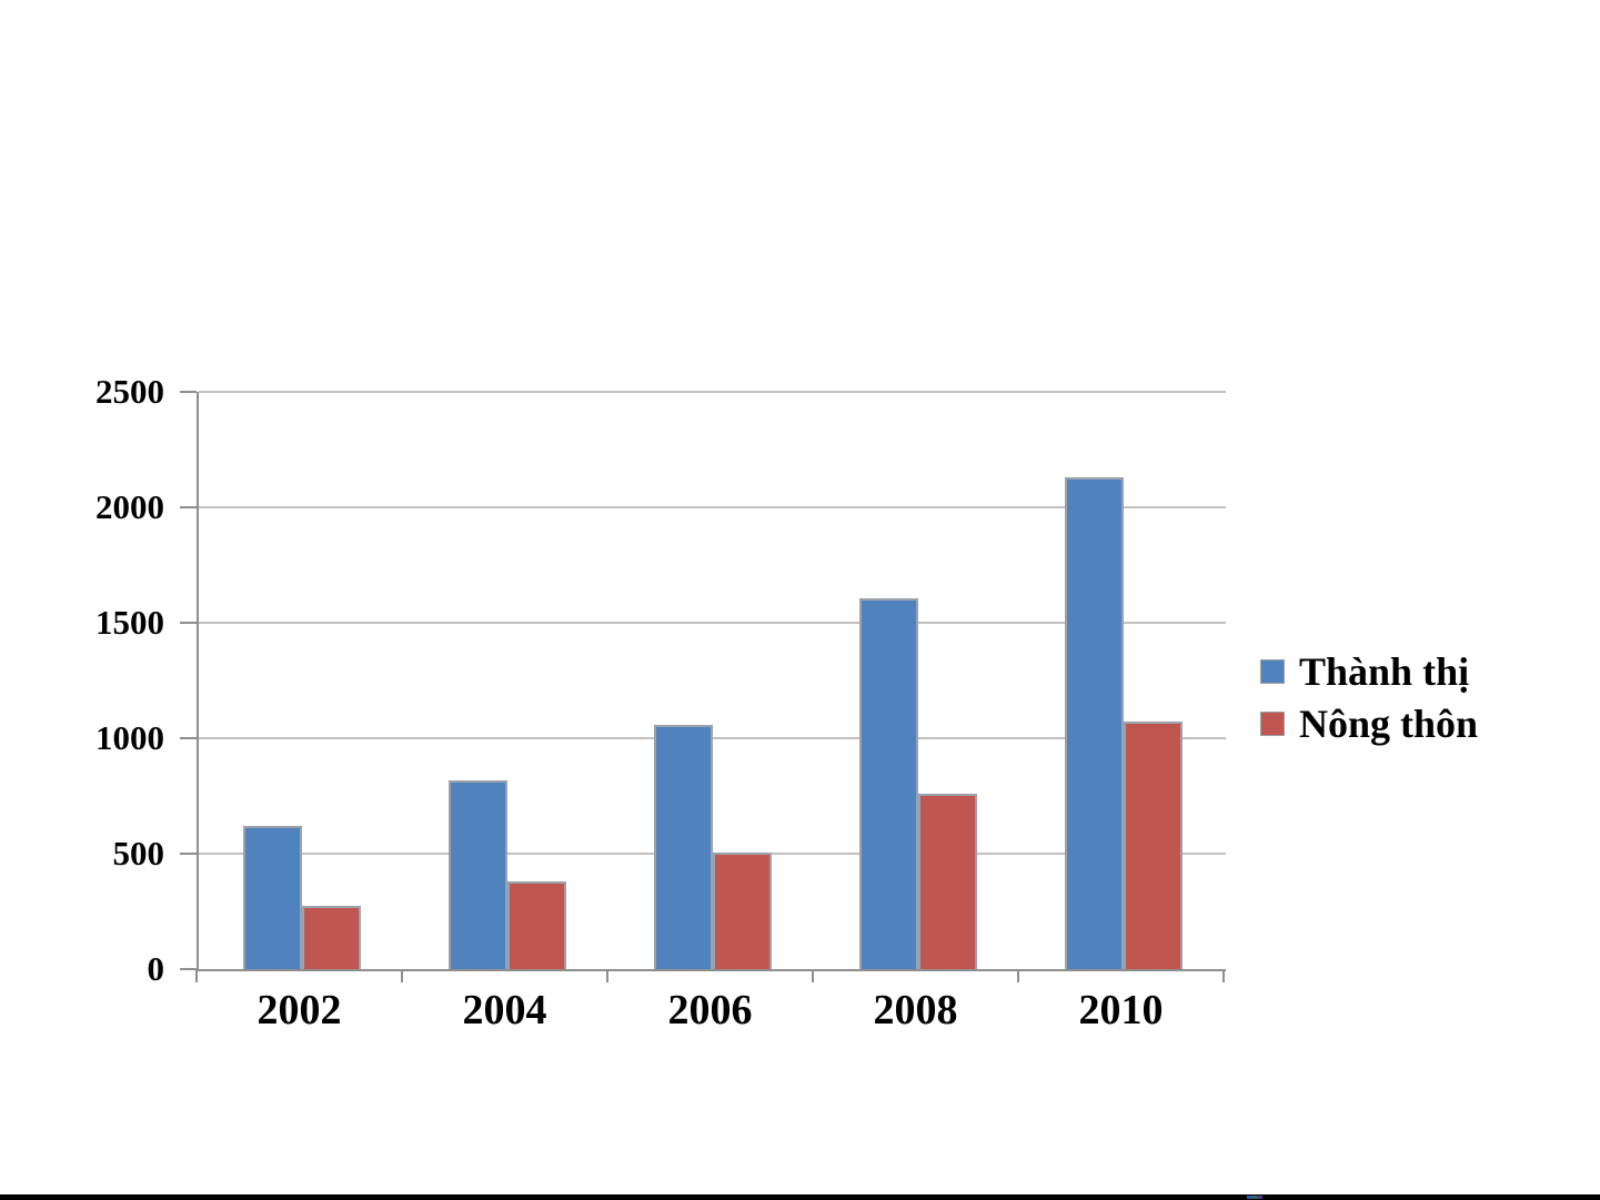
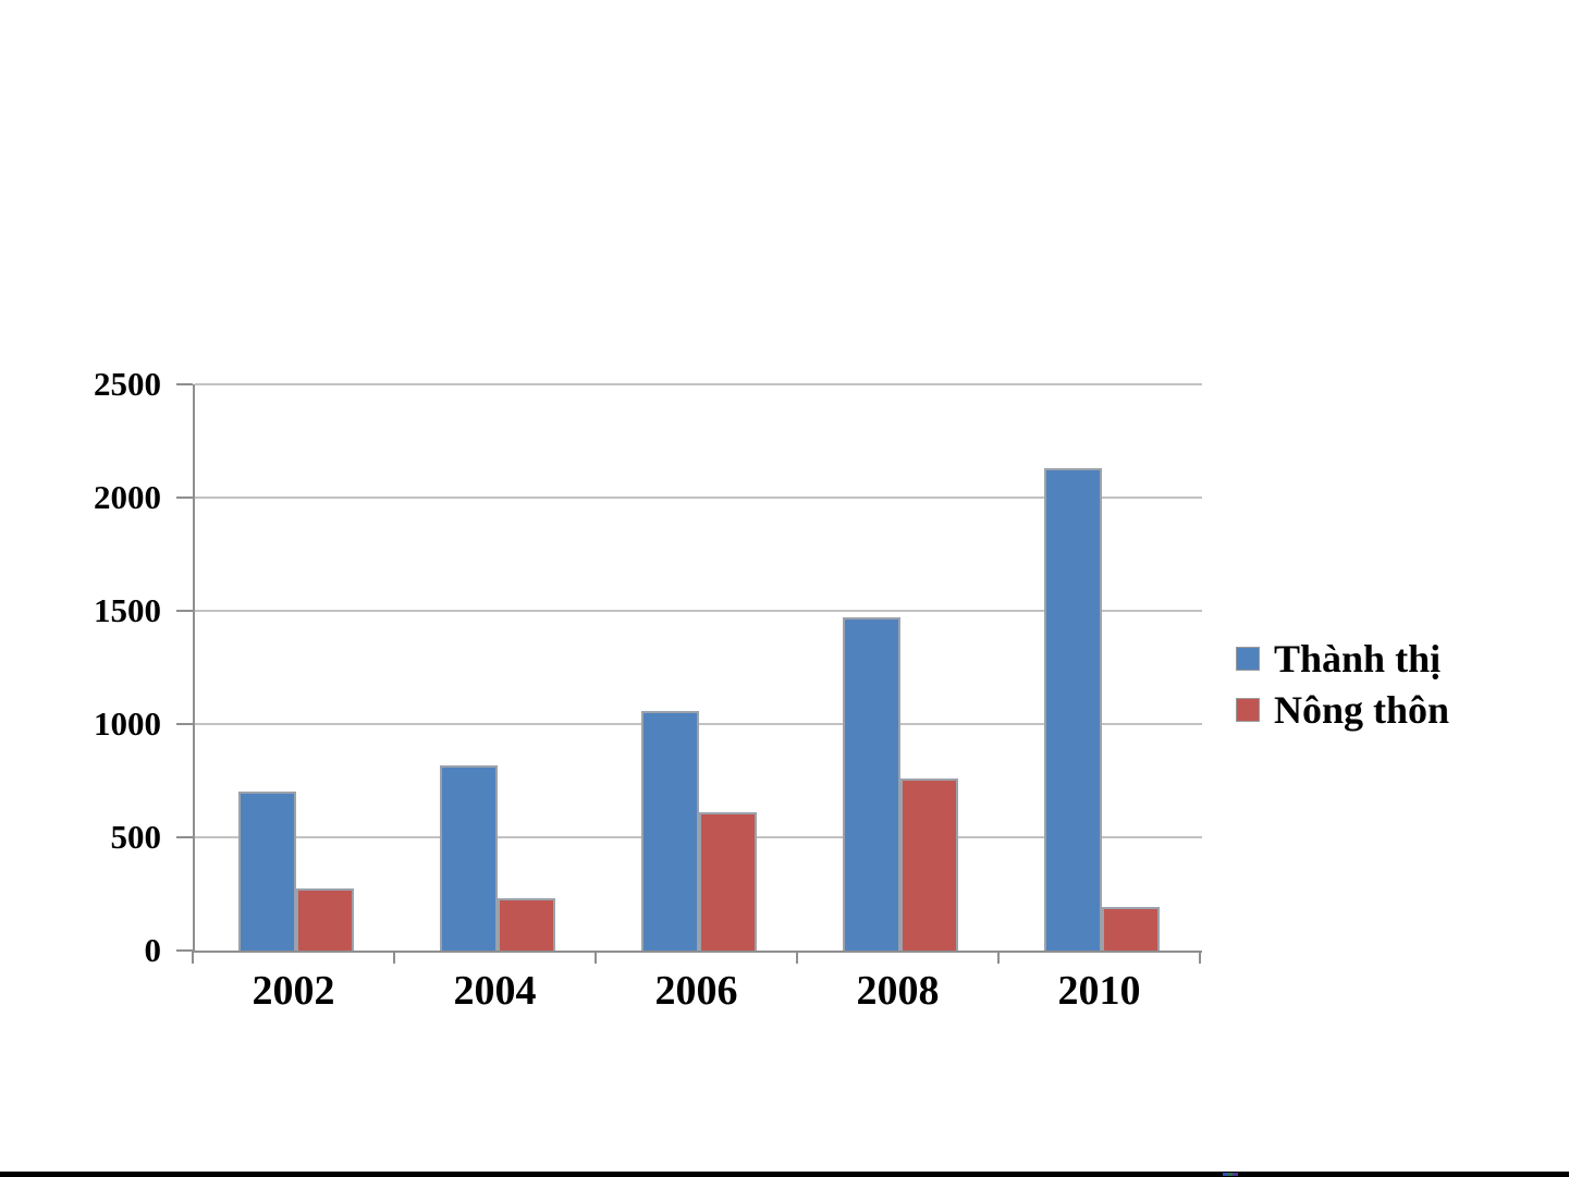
Thành thị/2002: 620 -> 700
Nông thôn/2004: 380 -> 230
Nông thôn/2006: 510 -> 610
Thành thị/2008: 1600 -> 1470
Nông thôn/2010: 1070 -> 190
